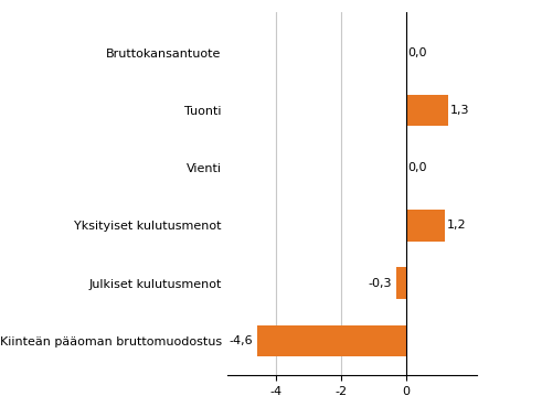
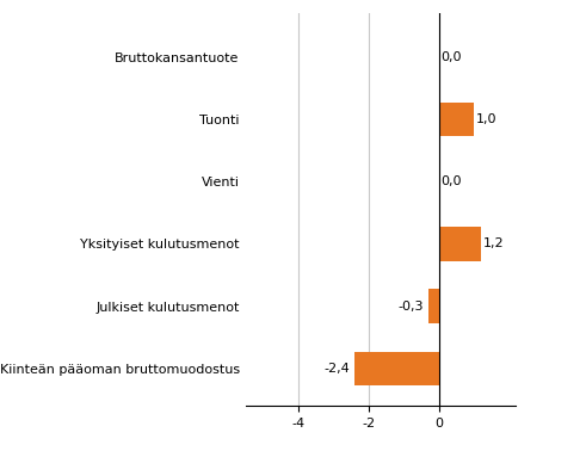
Tuonti: 1,3 -> 1,0
Kiinteän pääoman bruttomuodostus: -4,6 -> -2,4
